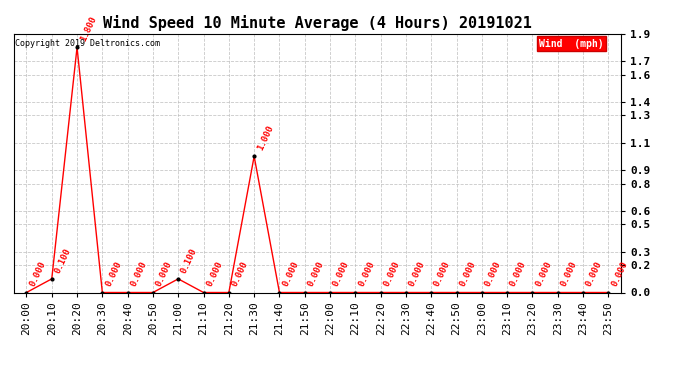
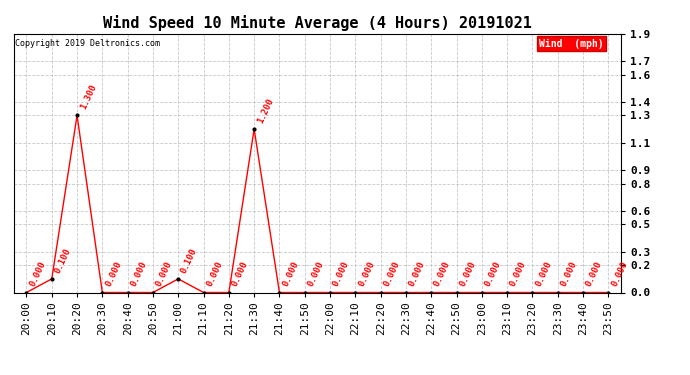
20:20: 1.8 -> 1.3
21:30: 1.000 -> 1.200
